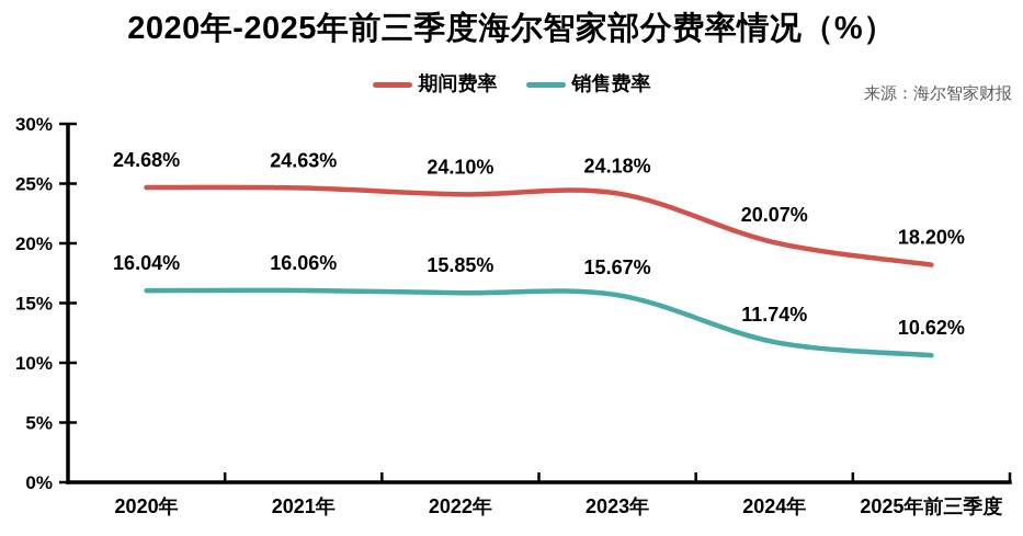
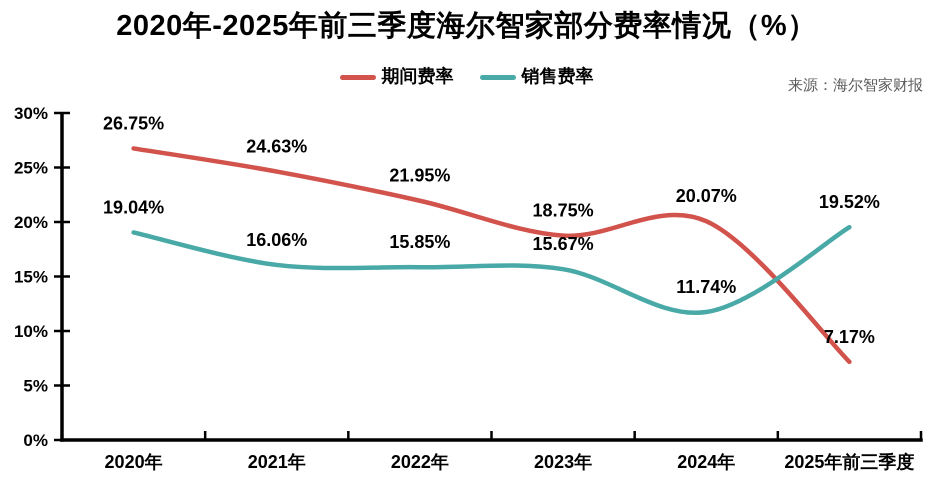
期间费率/2020年: 24.68% -> 26.75%
销售费率/2020年: 16.04% -> 19.04%
期间费率/2022年: 24.10% -> 21.95%
期间费率/2023年: 24.18% -> 18.75%
期间费率/2025年前三季度: 18.20% -> 7.17%
销售费率/2025年前三季度: 10.62% -> 19.52%
